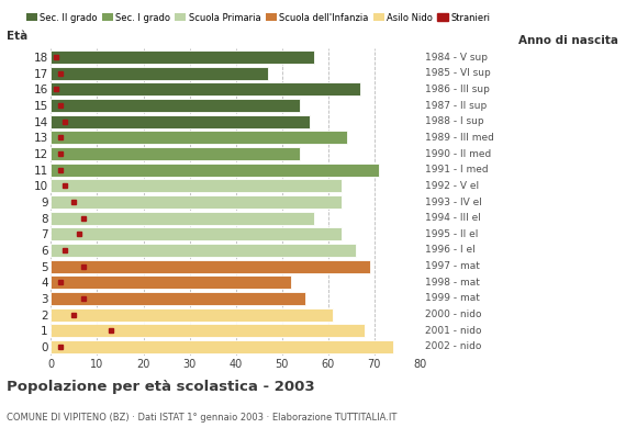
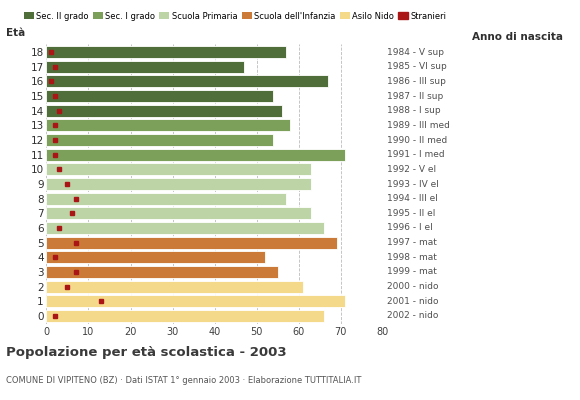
13: 64 -> 58
1: 68 -> 71
0: 74 -> 66
